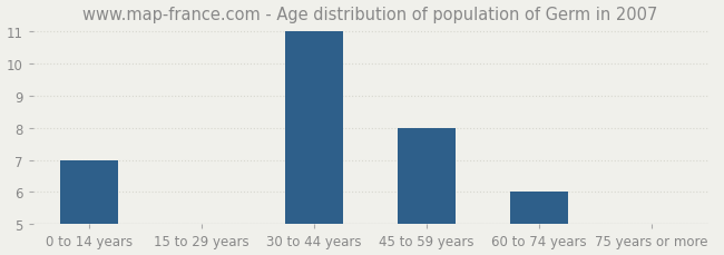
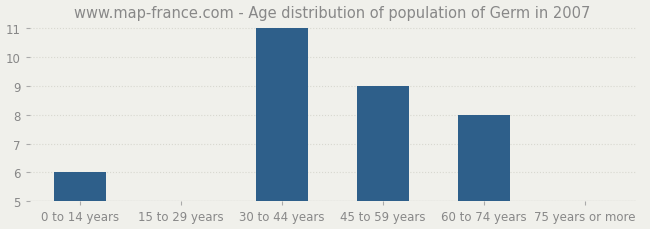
0 to 14 years: 7 -> 6
45 to 59 years: 8 -> 9
60 to 74 years: 6 -> 8
